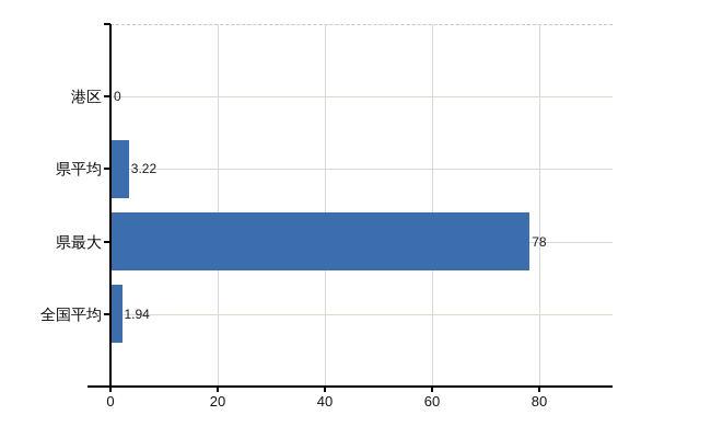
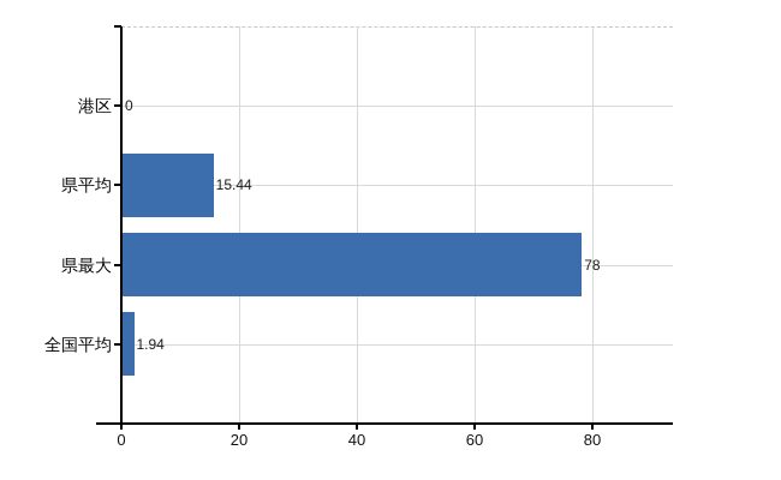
県平均: 3.22 -> 15.44
